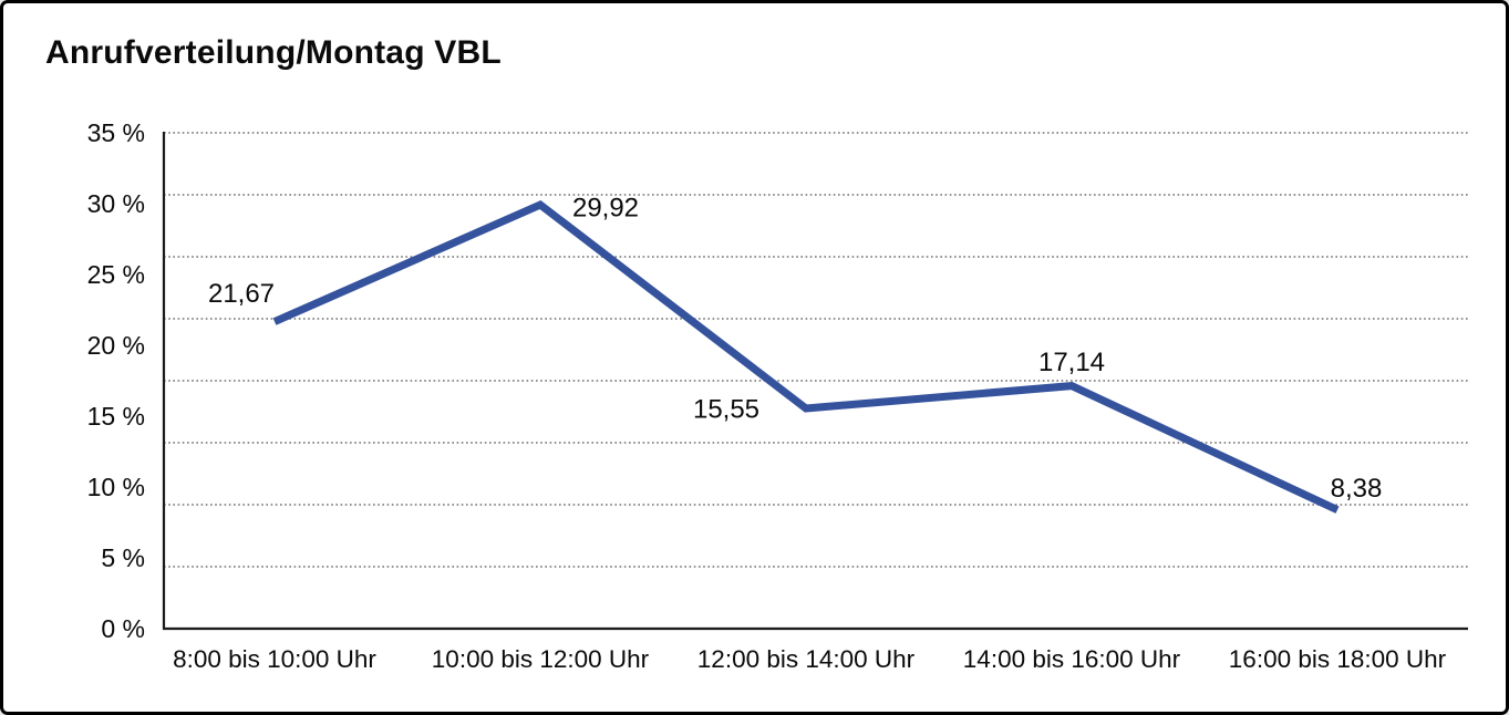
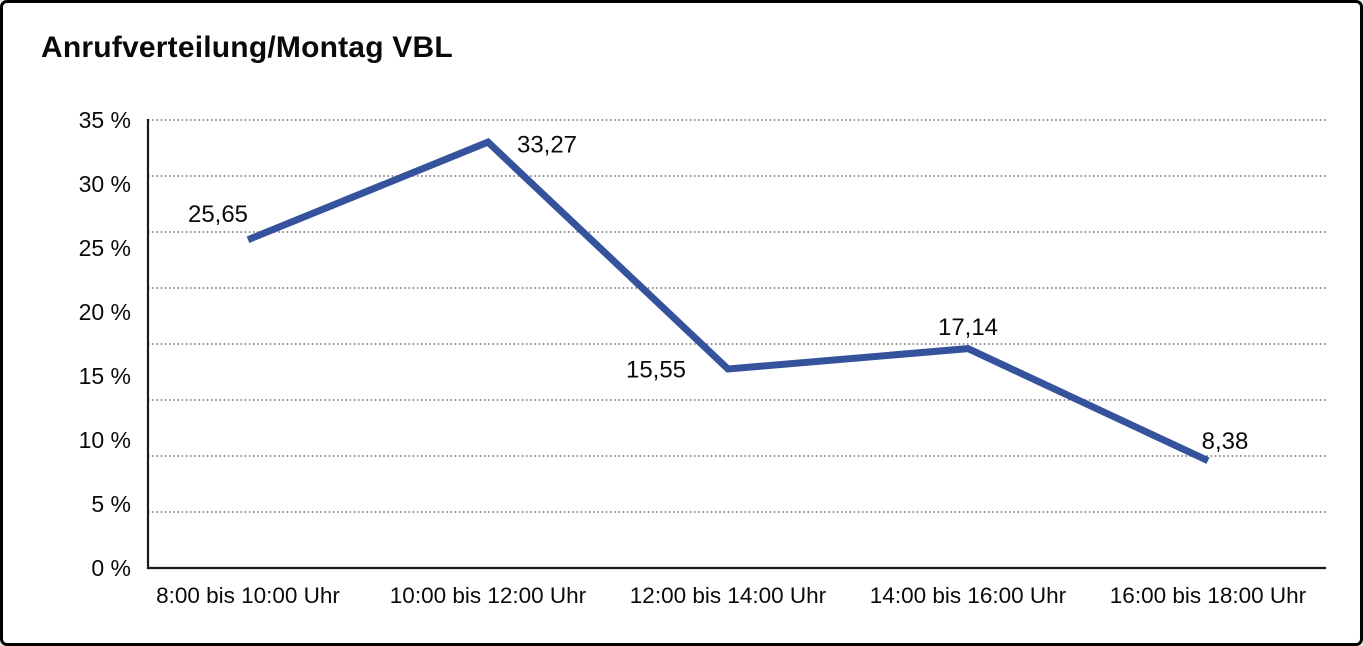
8:00 bis 10:00 Uhr: 21,67 -> 25,65
10:00 bis 12:00 Uhr: 29,92 -> 33,27
